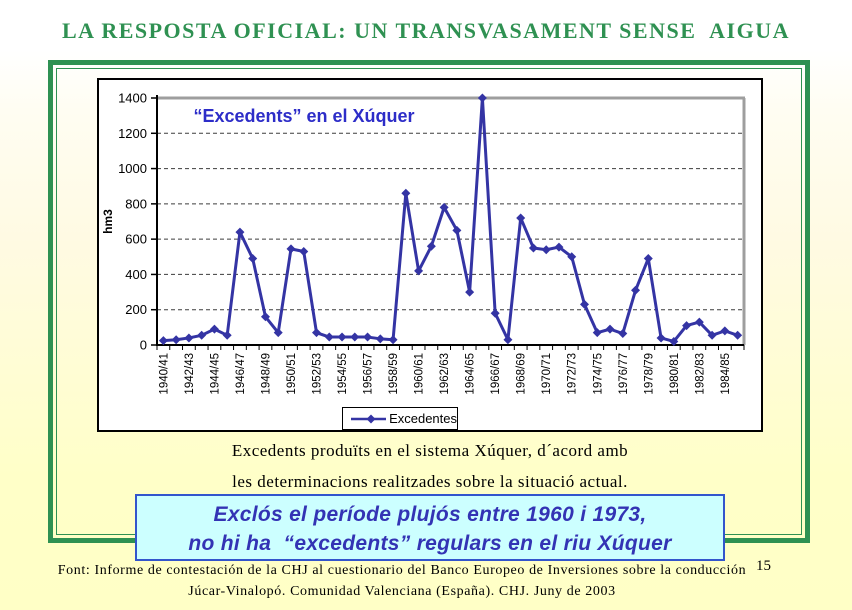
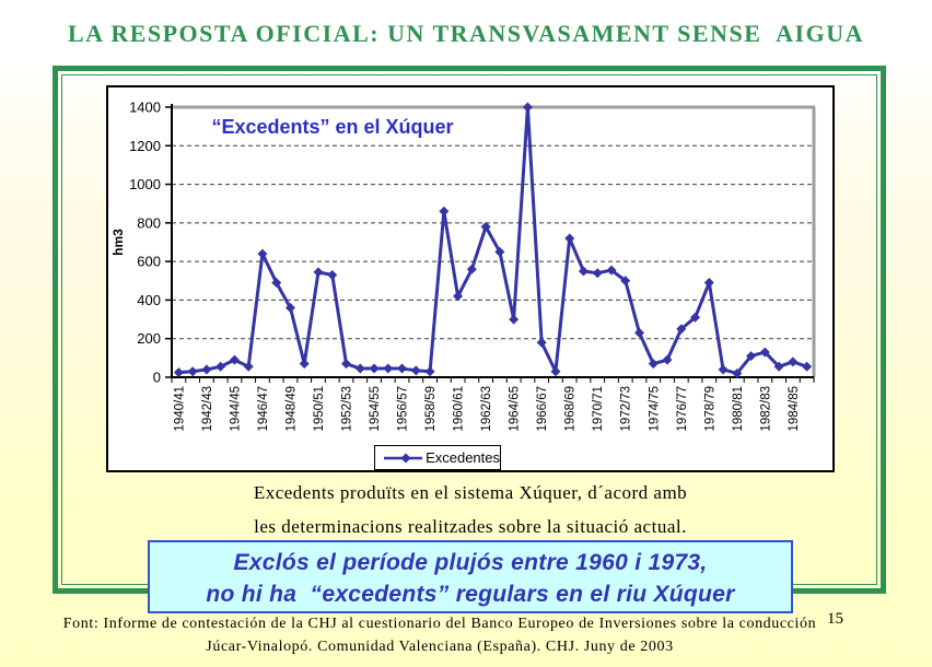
1948/49: 160 -> 360
1976/77: 60 -> 250
